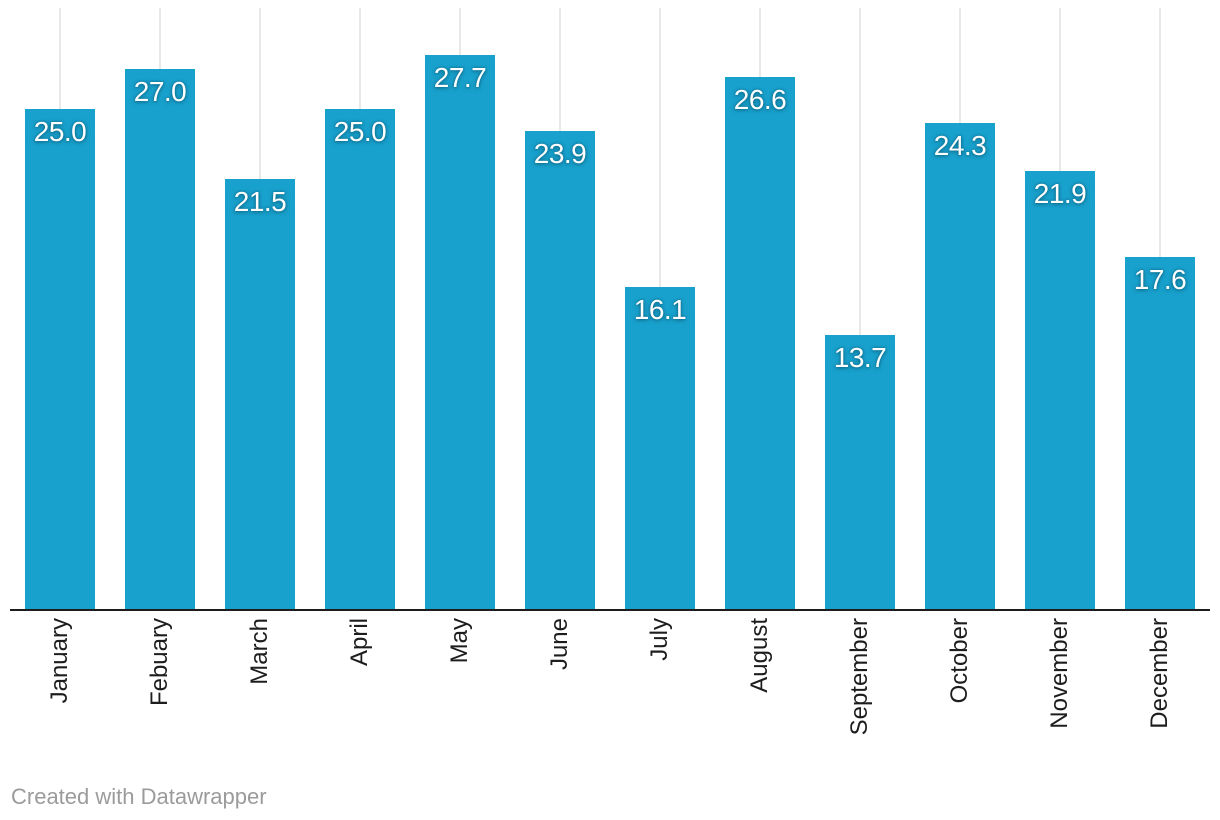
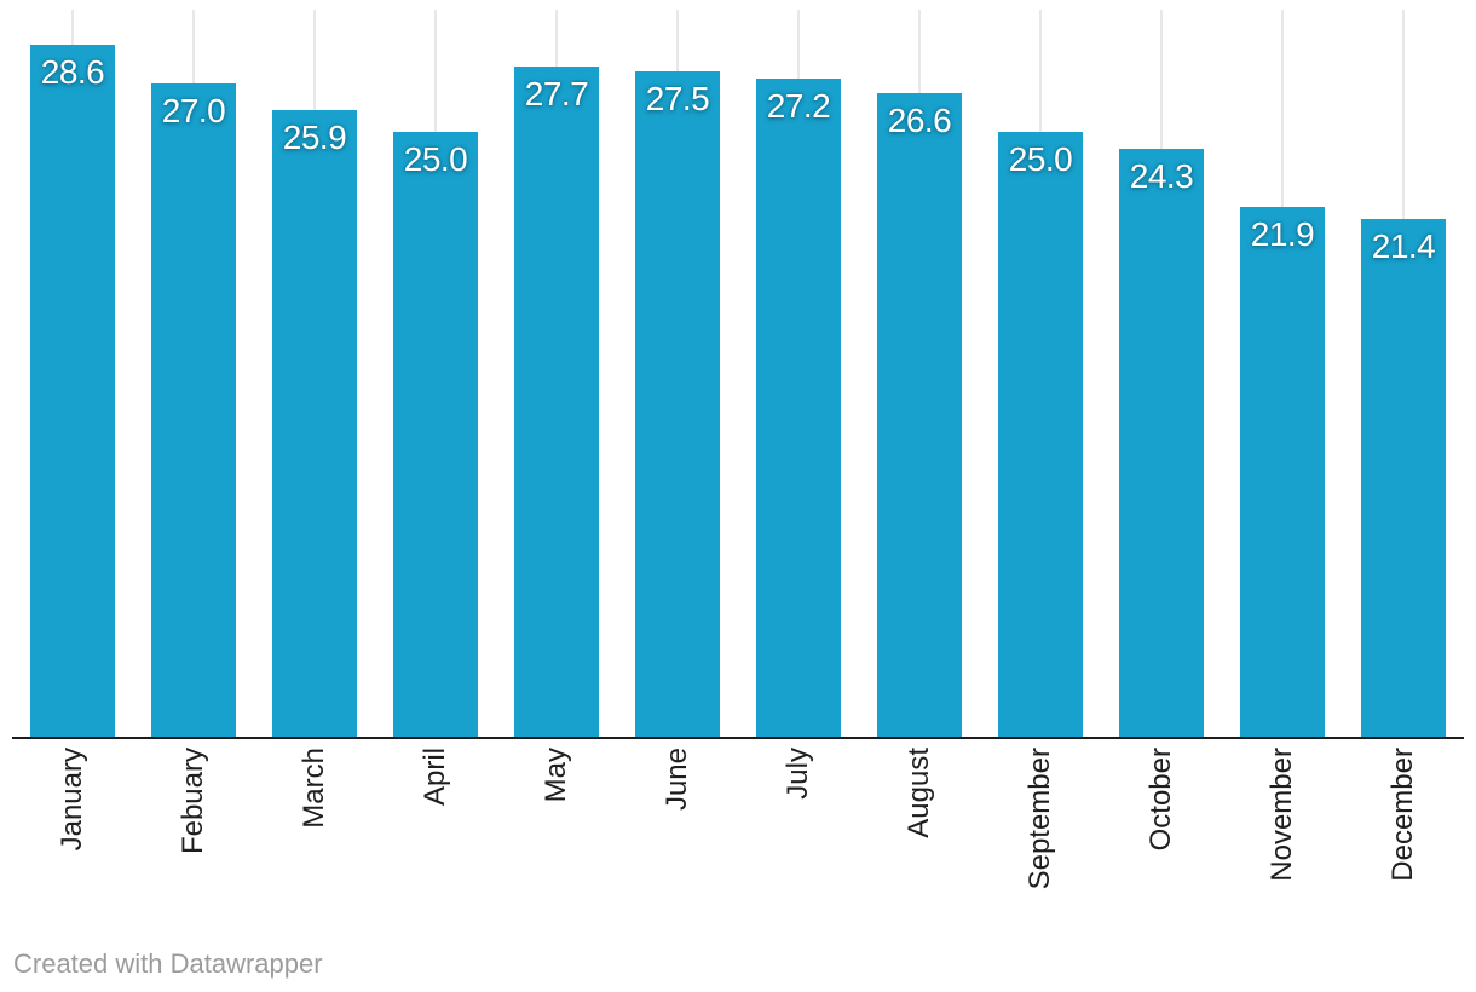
January: 25.0 -> 28.6
March: 21.5 -> 25.9
June: 23.9 -> 27.5
July: 16.1 -> 27.2
September: 13.7 -> 25.0
December: 17.6 -> 21.4
